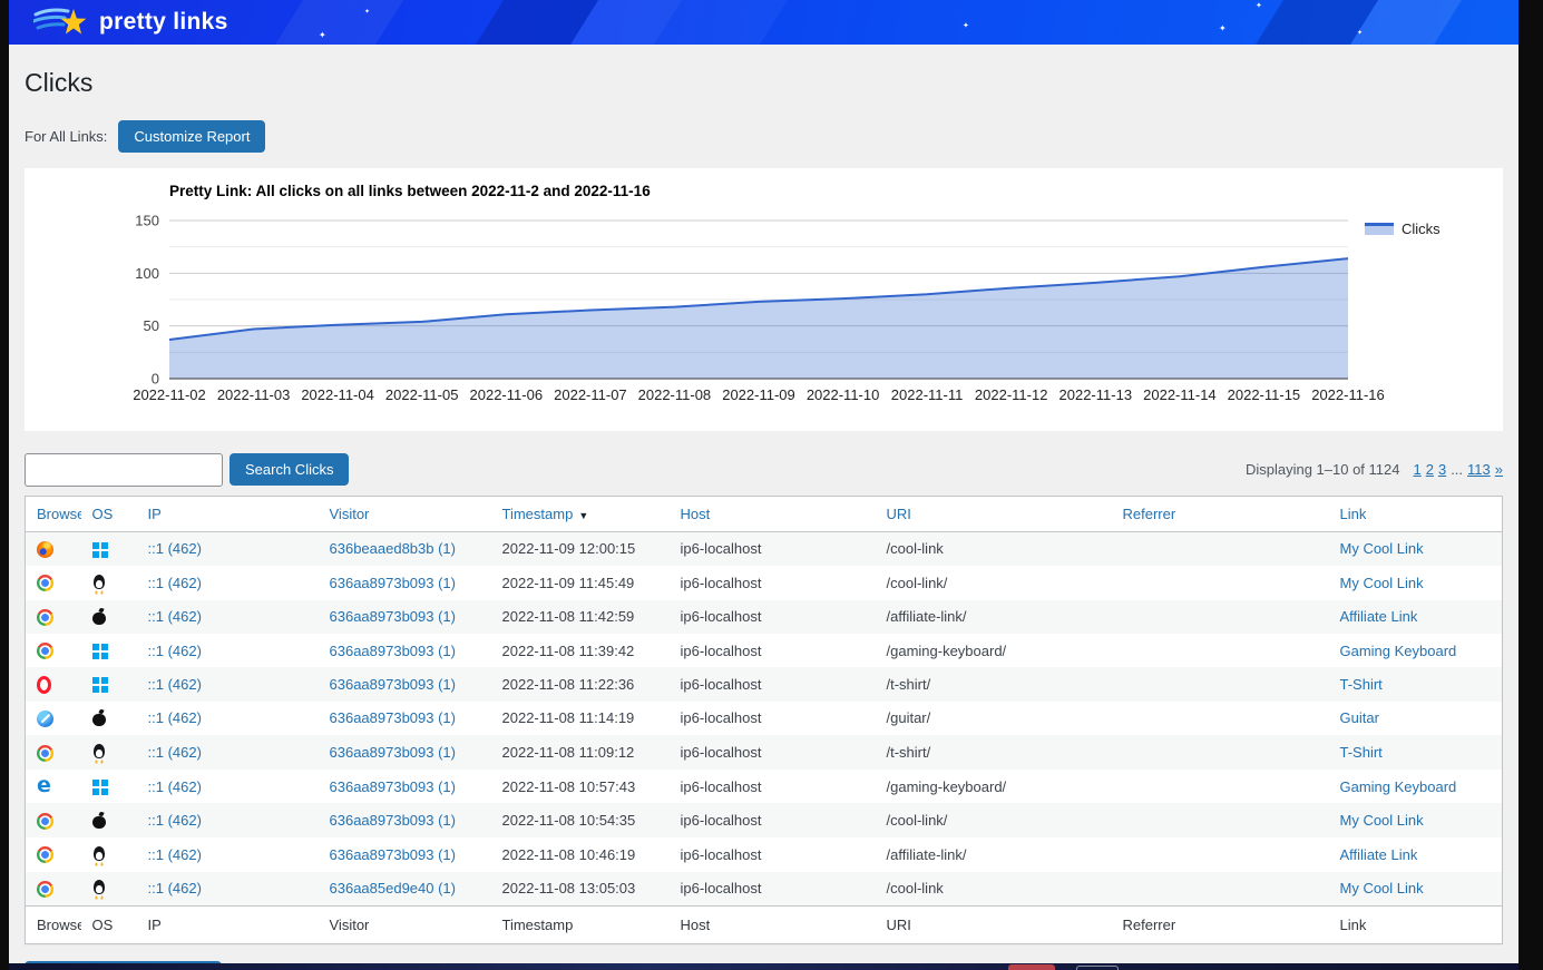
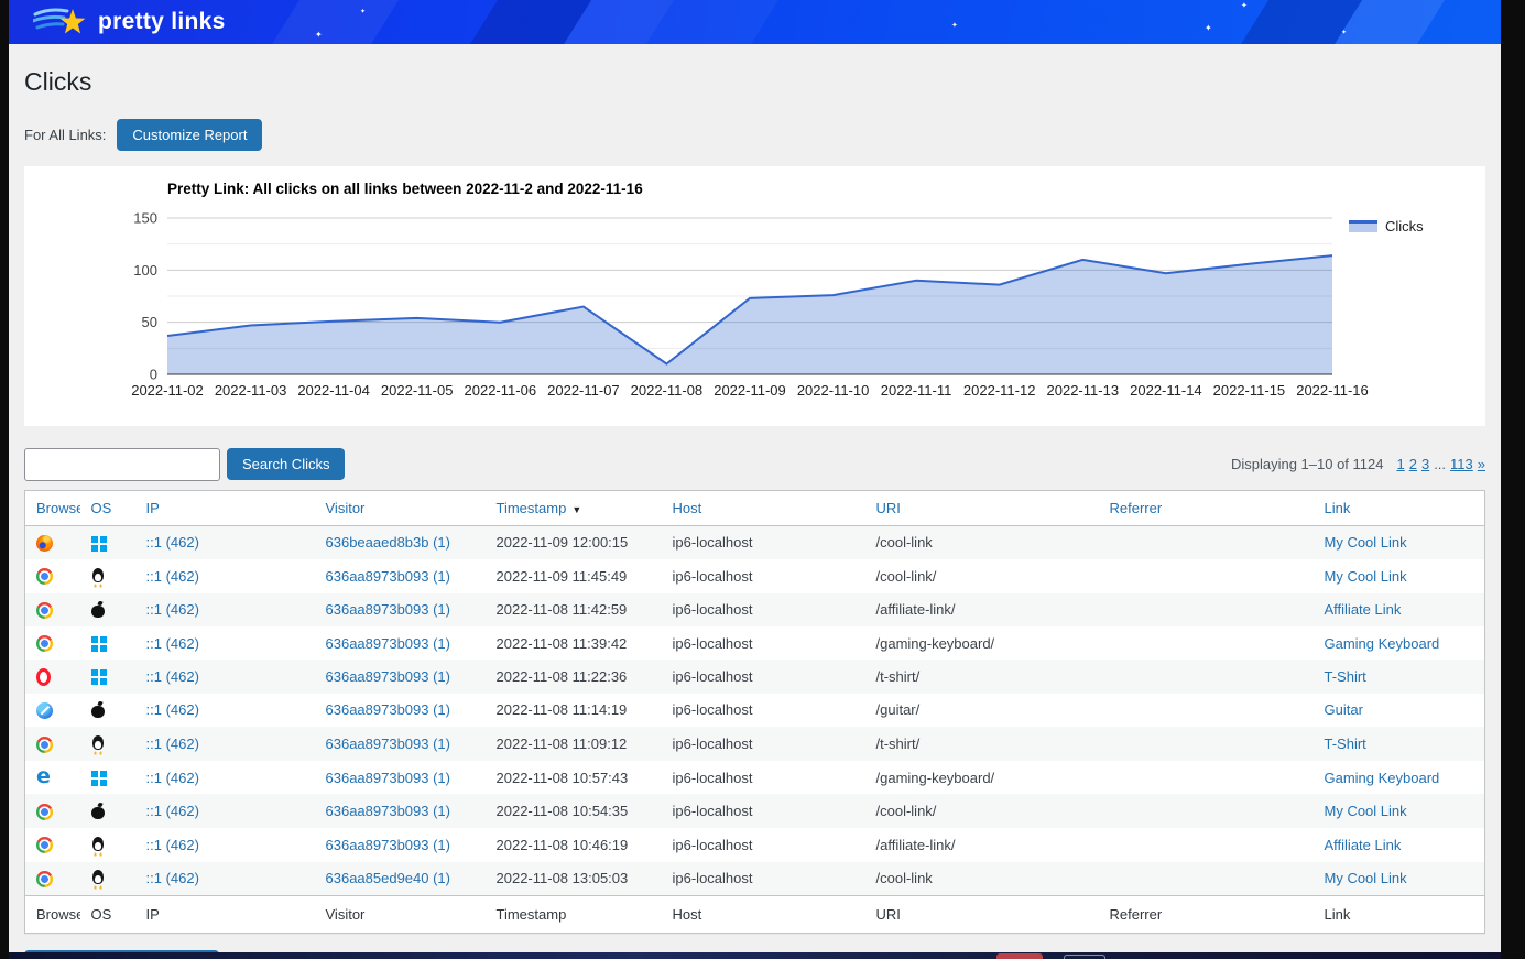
2022-11-06: 60 -> 50
2022-11-08: 70 -> 10
2022-11-11: 80 -> 90
2022-11-13: 90 -> 110
